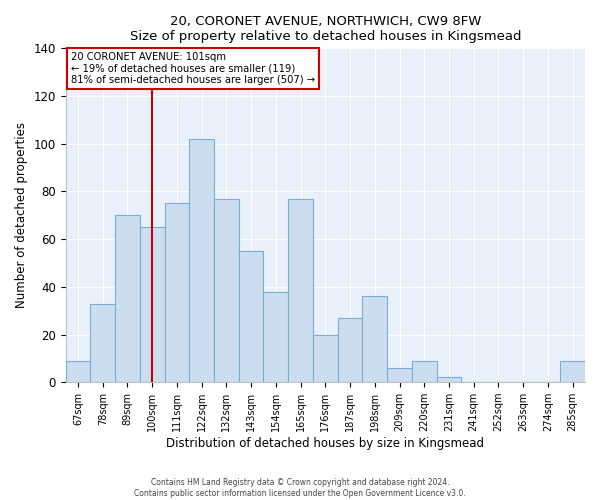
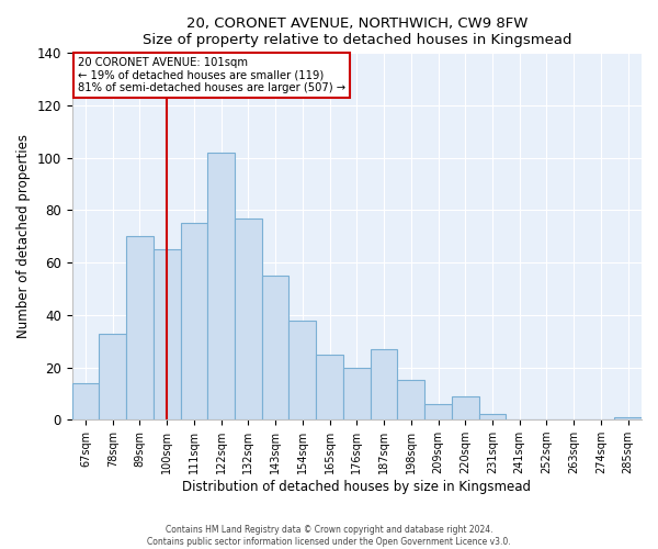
67sqm: 9 -> 14
165sqm: 77 -> 25
198sqm: 36 -> 15
285sqm: 9 -> 1
